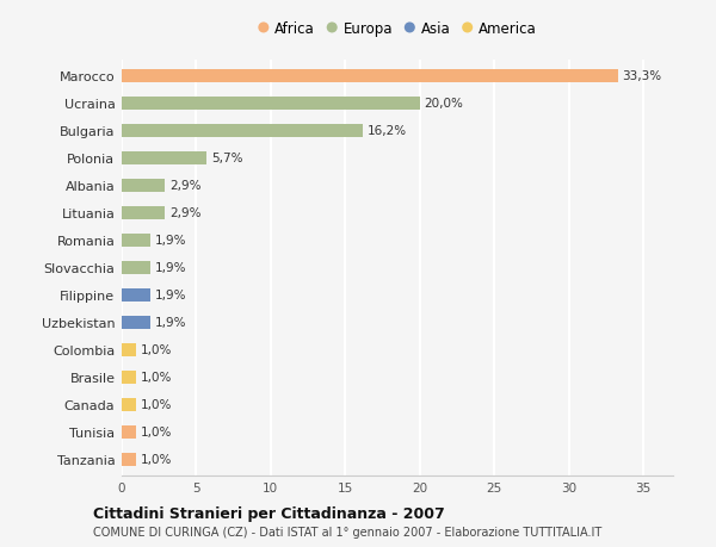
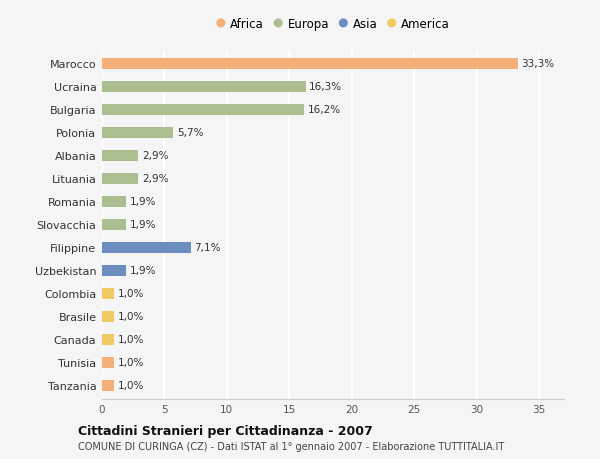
Ucraina: 20,0% -> 16,3%
Filippine: 1,9% -> 7,1%
